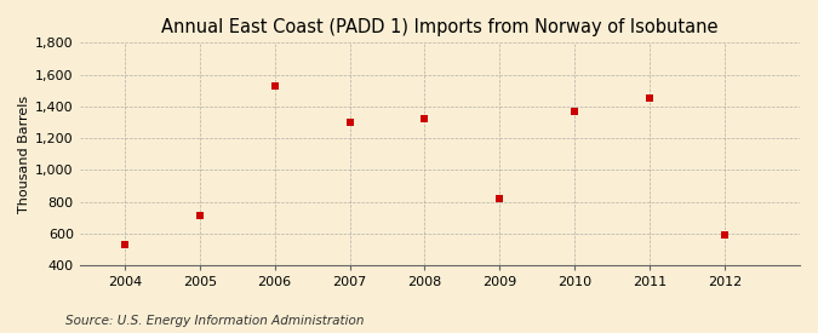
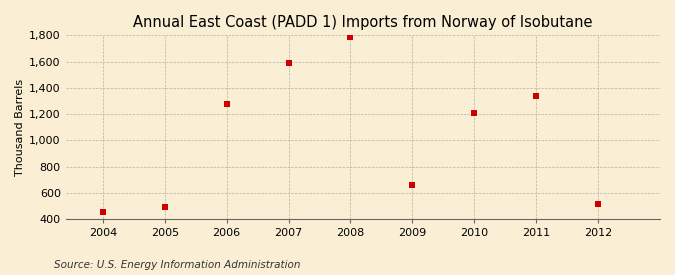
2004: 530 -> 450
2005: 710 -> 490
2006: 1,530 -> 1,280
2007: 1,300 -> 1,590
2008: 1,320 -> 1,790
2009: 820 -> 660
2010: 1,370 -> 1,200
2011: 1,450 -> 1,340
2012: 590 -> 520
